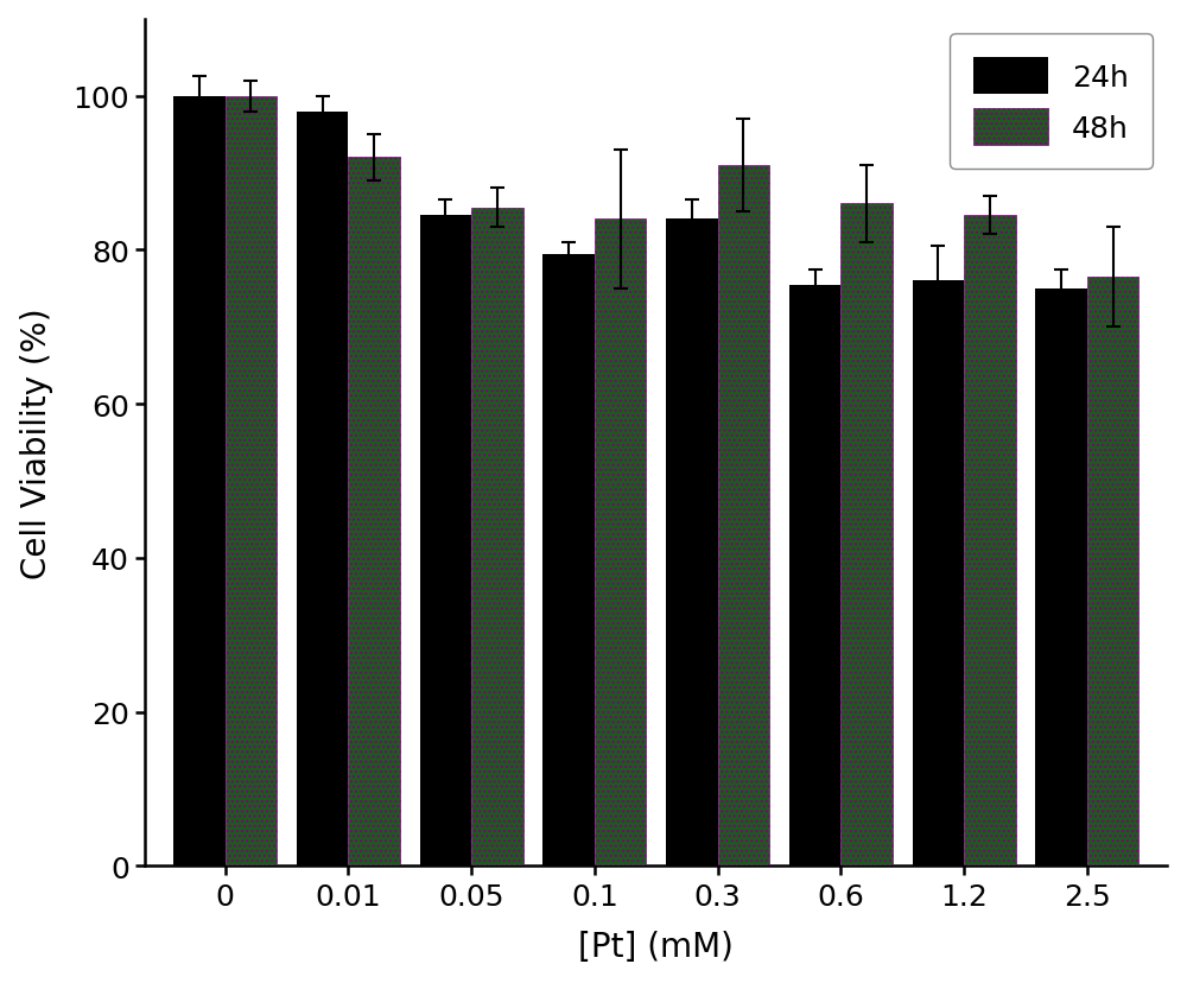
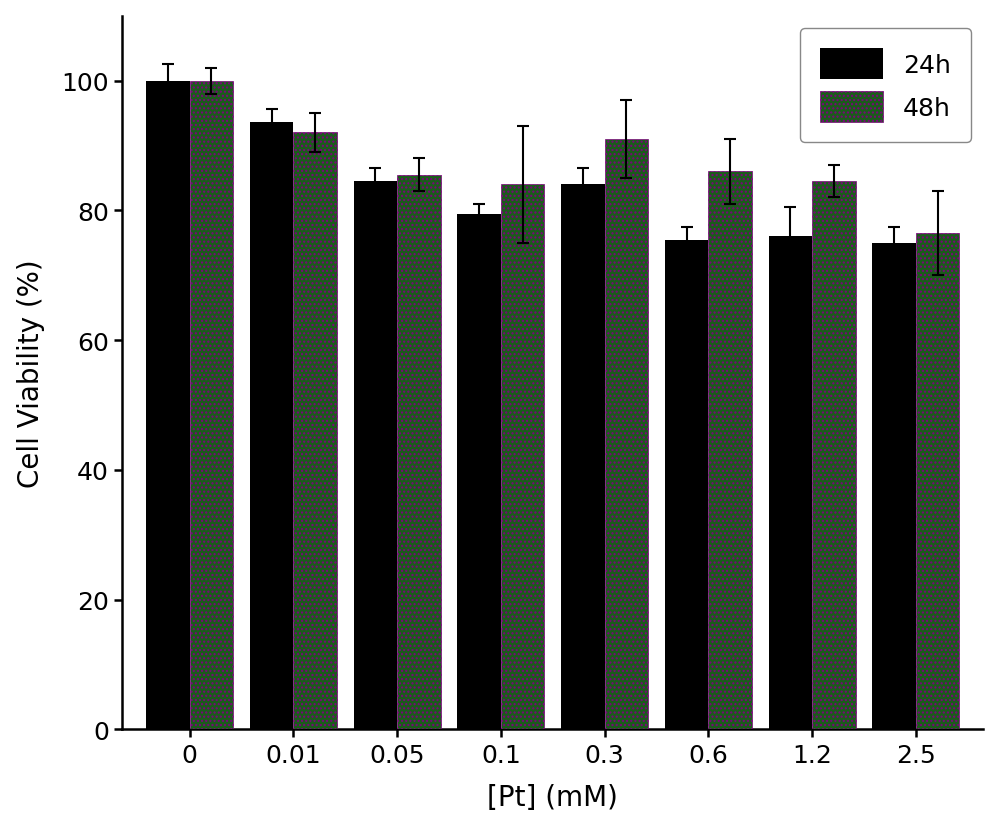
24h/0.01: 98.0 -> 93.6
